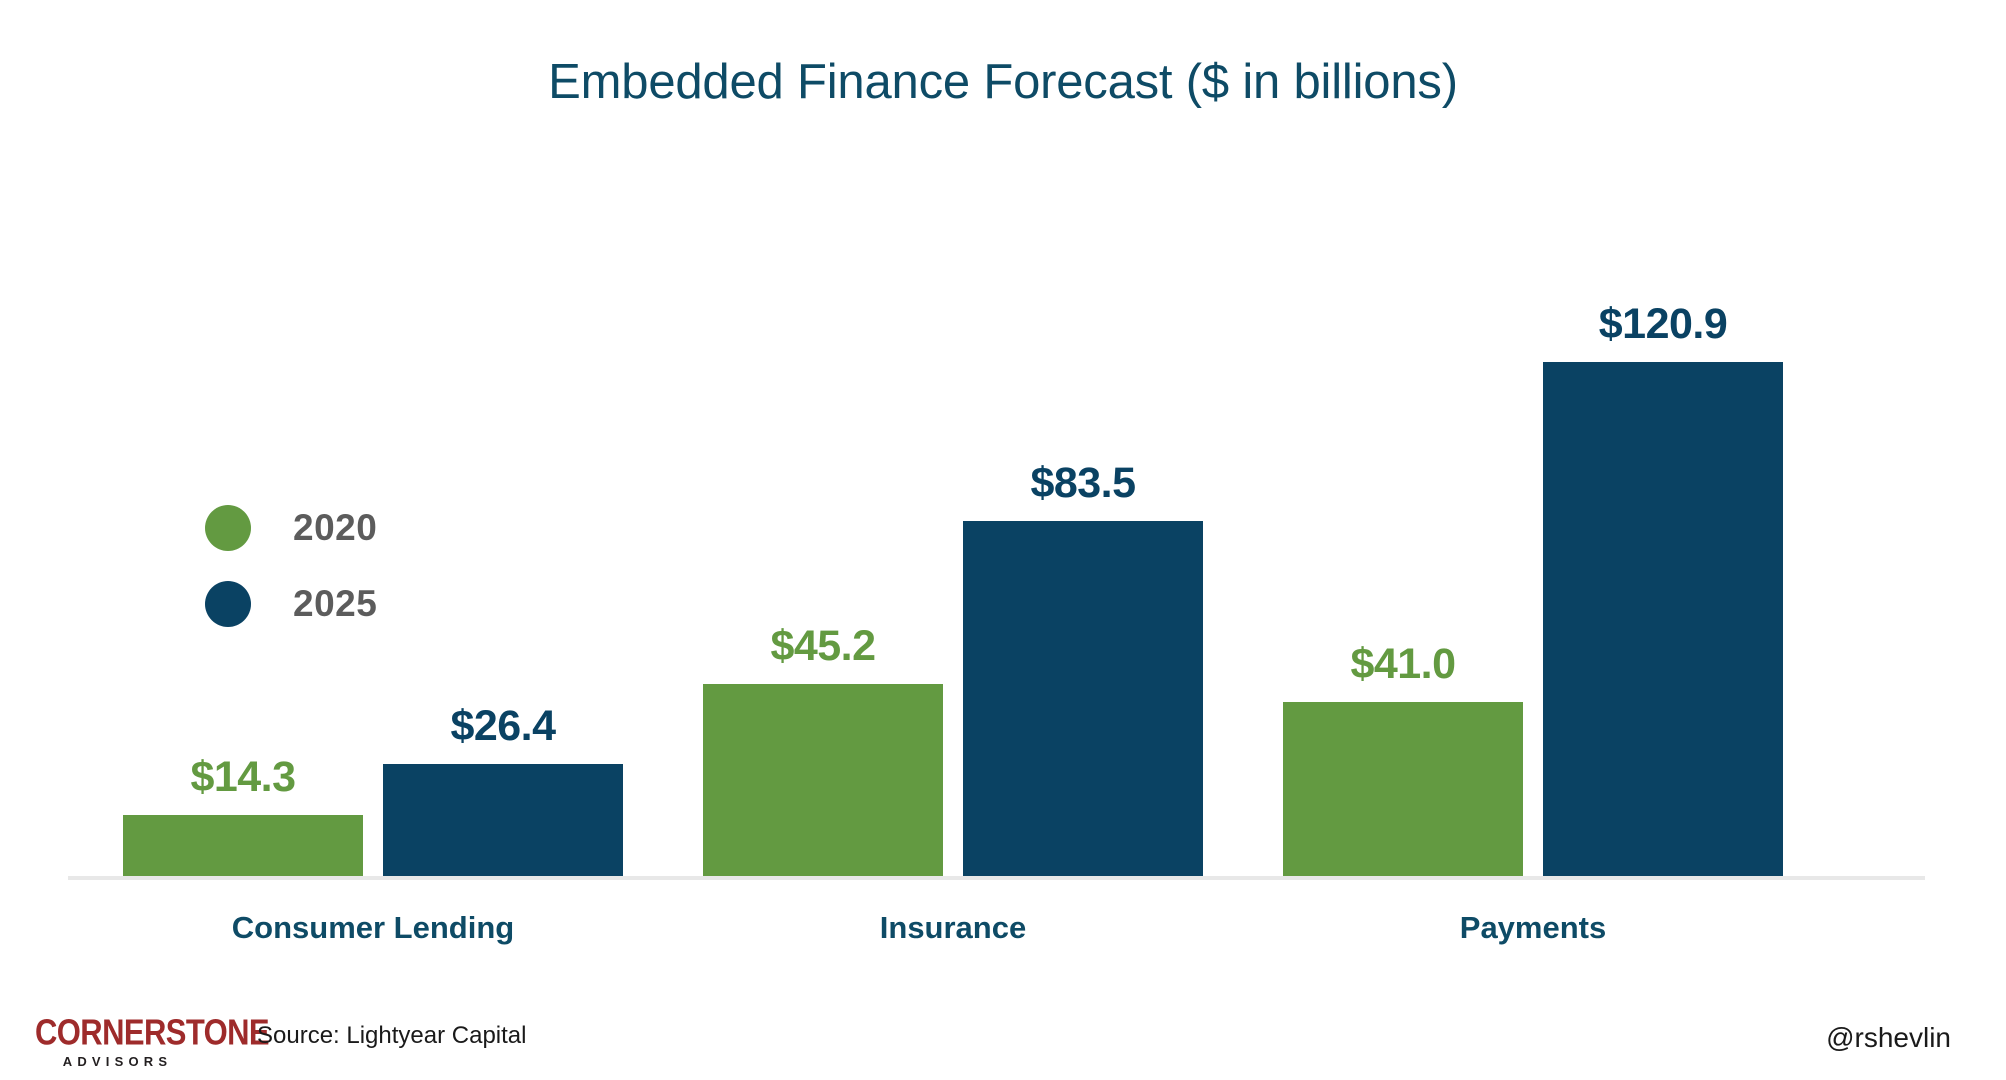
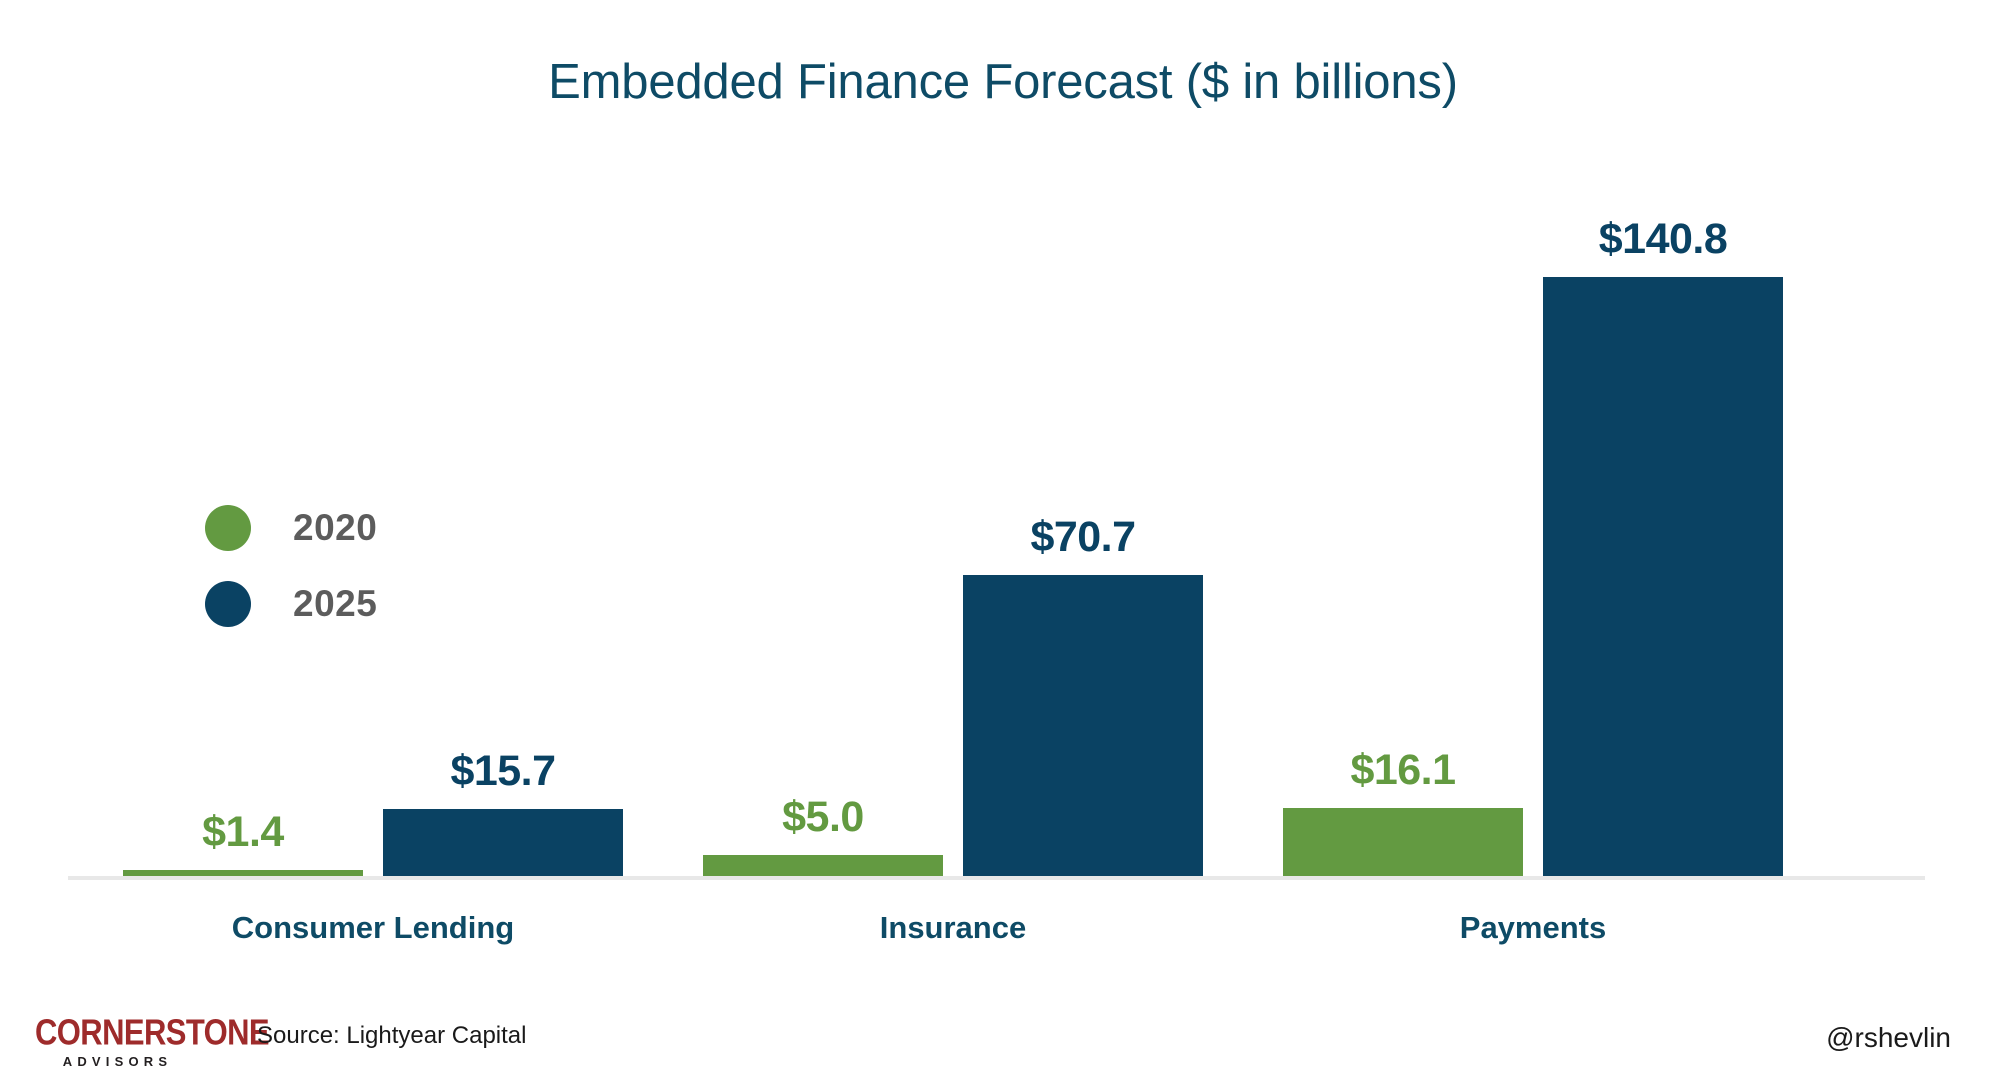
2020/Consumer Lending: $14.3 -> $1.4
2025/Consumer Lending: $26.4 -> $15.7
2020/Insurance: $45.2 -> $5.0
2025/Insurance: $83.5 -> $70.7
2020/Payments: $41.0 -> $16.1
2025/Payments: $120.9 -> $140.8
